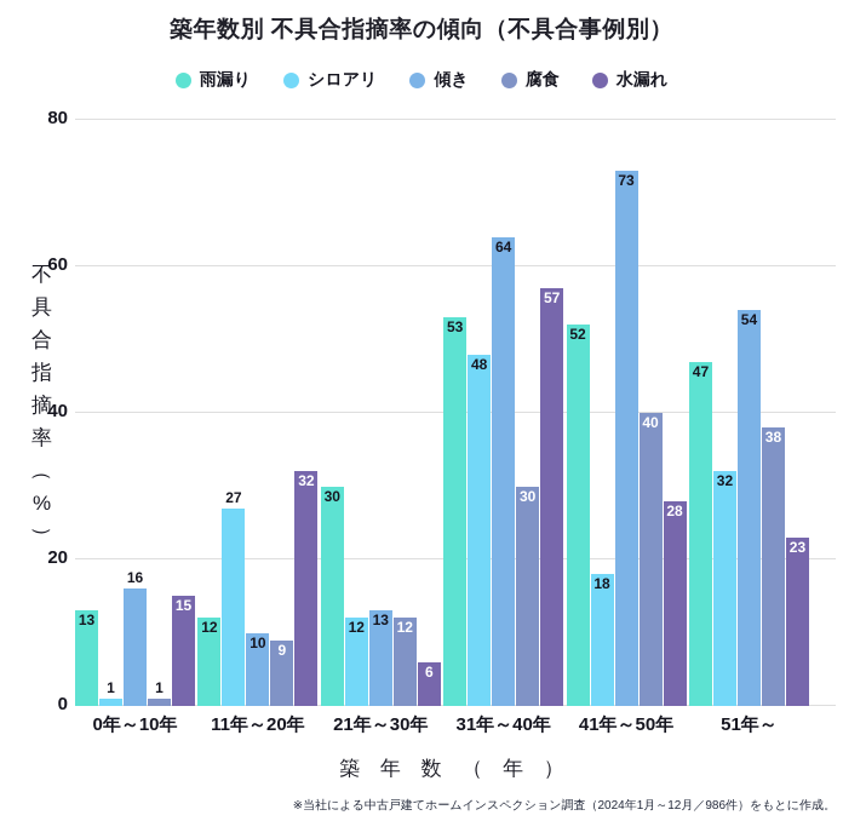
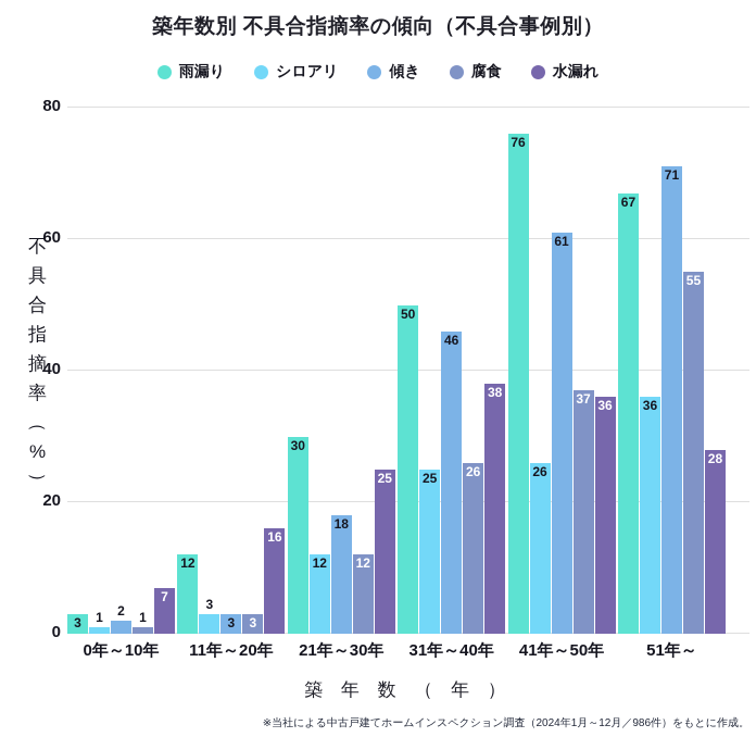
雨漏り/0年～10年: 13 -> 3
傾き/0年～10年: 16 -> 2
水漏れ/0年～10年: 15 -> 7
シロアリ/11年～20年: 27 -> 3
傾き/11年～20年: 10 -> 3
腐食/11年～20年: 9 -> 3
水漏れ/11年～20年: 32 -> 16
傾き/21年～30年: 13 -> 18
水漏れ/21年～30年: 6 -> 25
雨漏り/31年～40年: 53 -> 50
シロアリ/31年～40年: 48 -> 25
傾き/31年～40年: 64 -> 46
腐食/31年～40年: 30 -> 26
水漏れ/31年～40年: 57 -> 38
雨漏り/41年～50年: 52 -> 76
シロアリ/41年～50年: 18 -> 26
傾き/41年～50年: 73 -> 61
腐食/41年～50年: 40 -> 37
水漏れ/41年～50年: 28 -> 36
雨漏り/51年～: 47 -> 67
シロアリ/51年～: 32 -> 36
傾き/51年～: 54 -> 71
腐食/51年～: 38 -> 55
水漏れ/51年～: 23 -> 28
